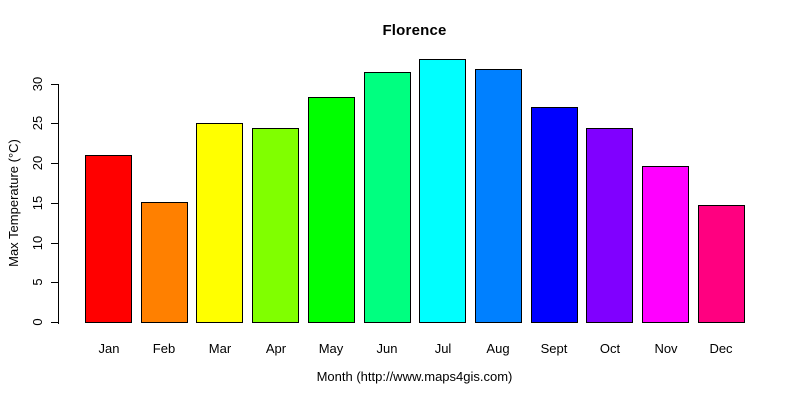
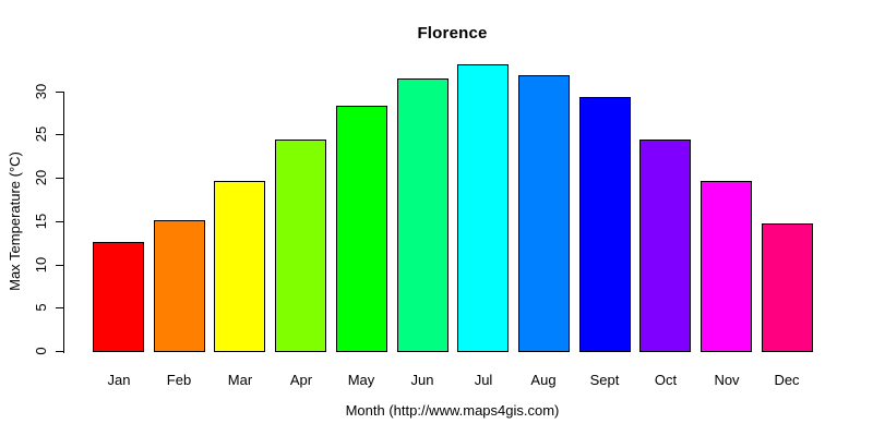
Jan: 21 -> 13
Mar: 25 -> 20
Sept: 27 -> 29
